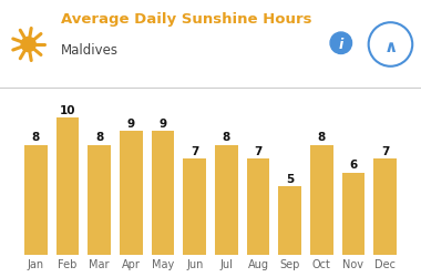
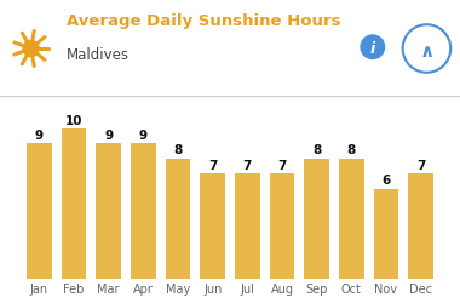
Jan: 8 -> 9
Mar: 8 -> 9
May: 9 -> 8
Jul: 8 -> 7
Sep: 5 -> 8
